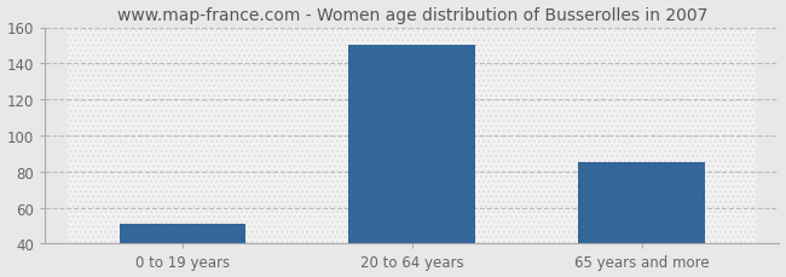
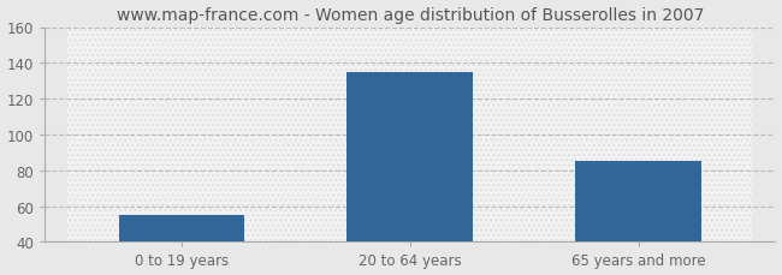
0 to 19 years: 51 -> 55
20 to 64 years: 150 -> 135
